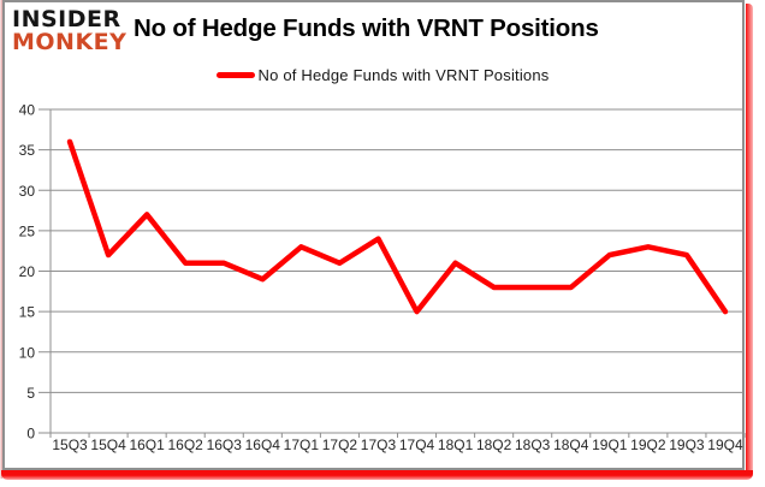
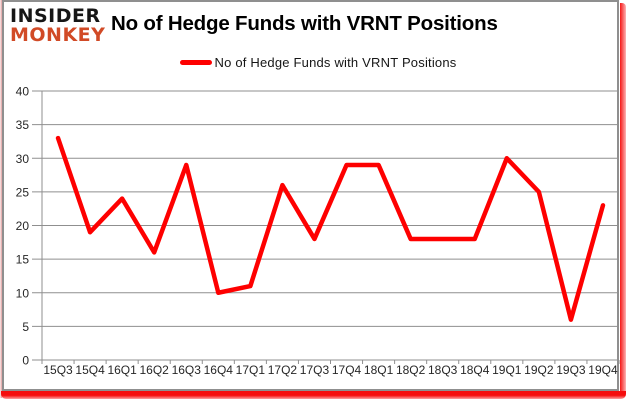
15Q3: 36 -> 33
15Q4: 22 -> 19
16Q1: 27 -> 24
16Q2: 21 -> 16
16Q3: 21 -> 29
16Q4: 19 -> 10
17Q1: 23 -> 11
17Q2: 21 -> 26
17Q3: 24 -> 18
17Q4: 15 -> 29
18Q1: 21 -> 29
19Q1: 22 -> 30
19Q2: 23 -> 25
19Q3: 22 -> 6
19Q4: 15 -> 23
